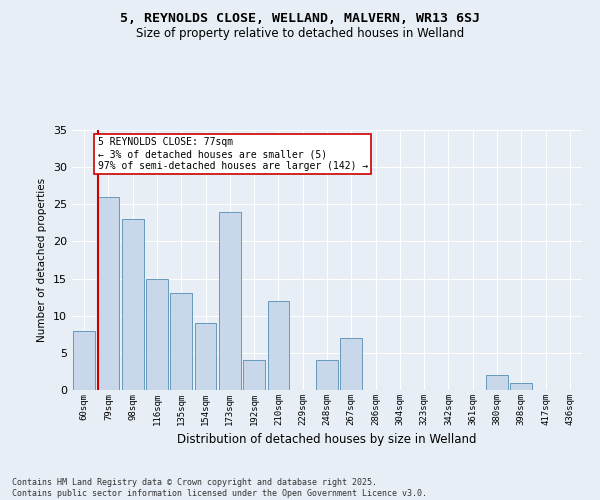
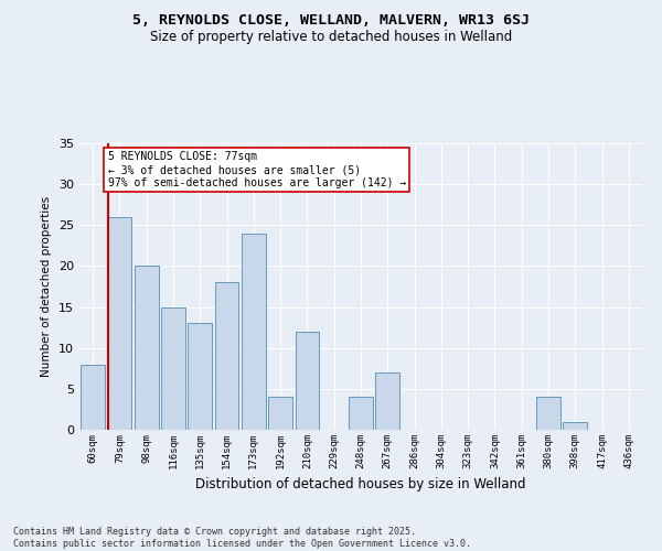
98sqm: 23 -> 20
154sqm: 9 -> 18
380sqm: 2 -> 4
